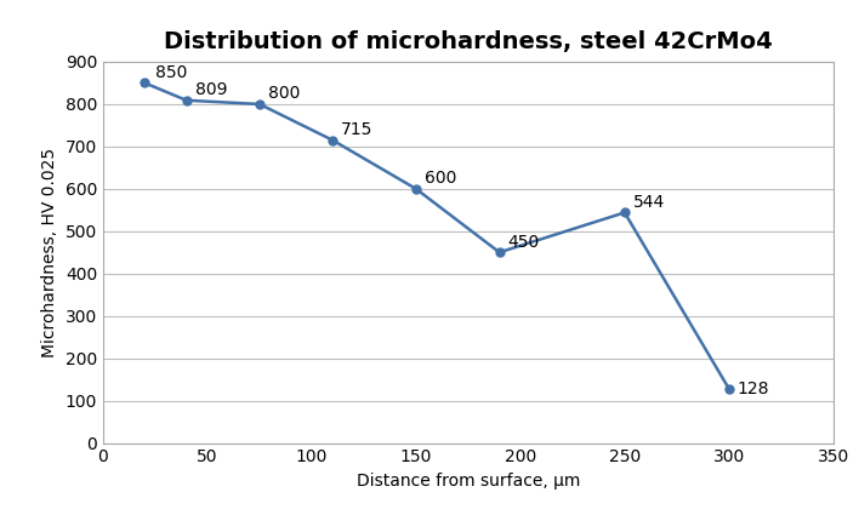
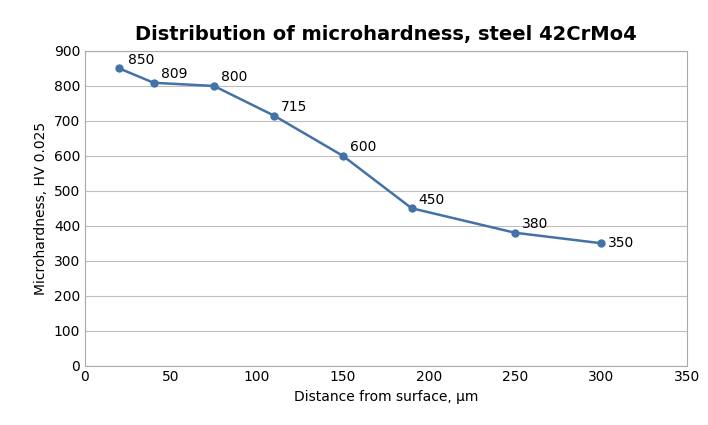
250: 544 -> 380
300: 128 -> 350
